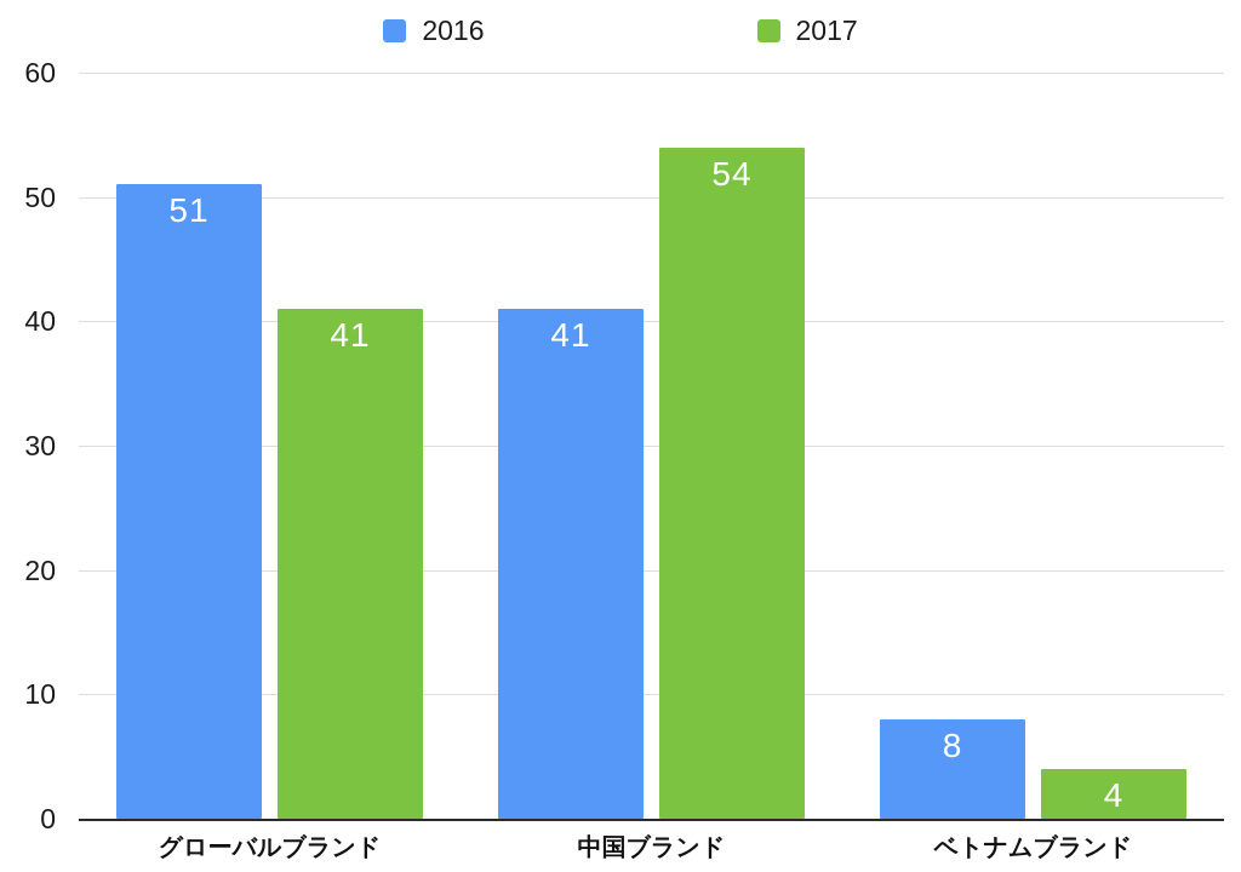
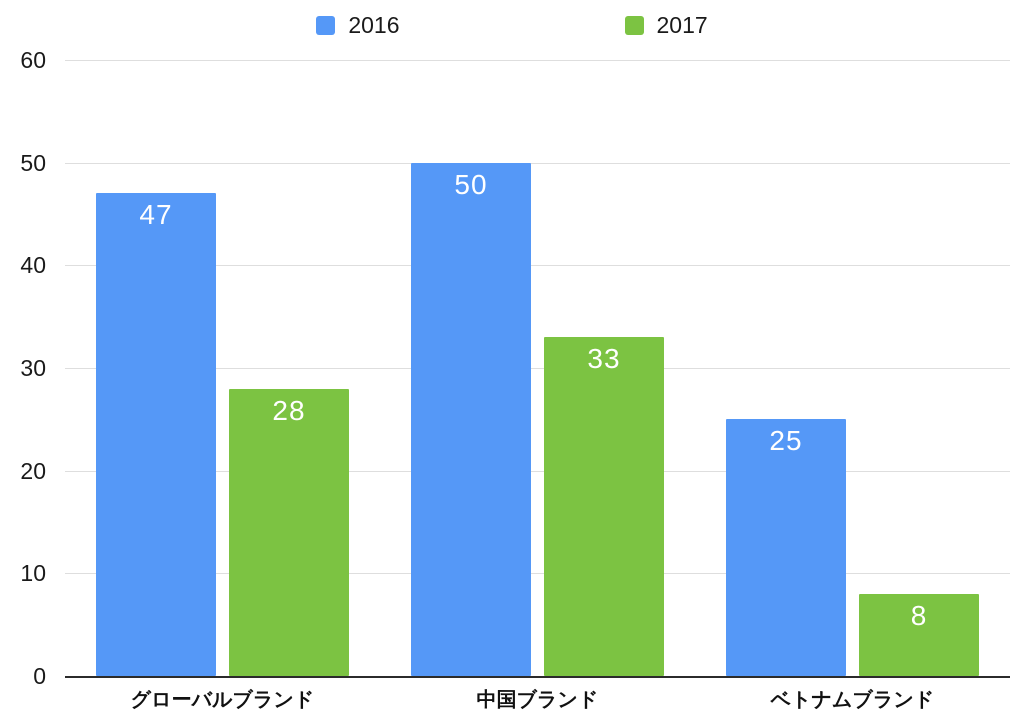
2016/グローバルブランド: 51 -> 47
2017/グローバルブランド: 41 -> 28
2016/中国ブランド: 41 -> 50
2017/中国ブランド: 54 -> 33
2016/ベトナムブランド: 8 -> 25
2017/ベトナムブランド: 4 -> 8
